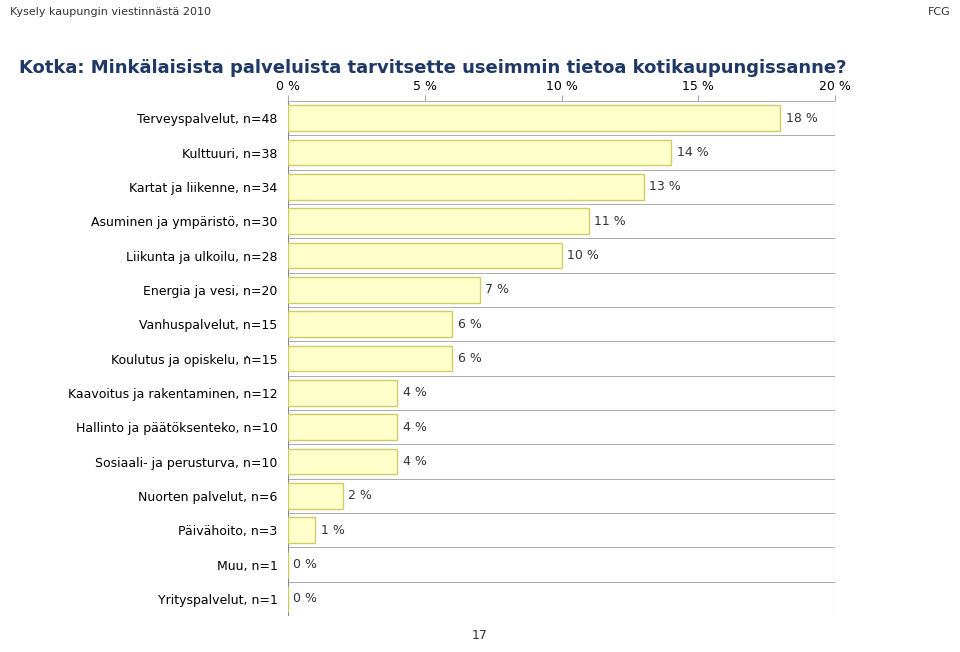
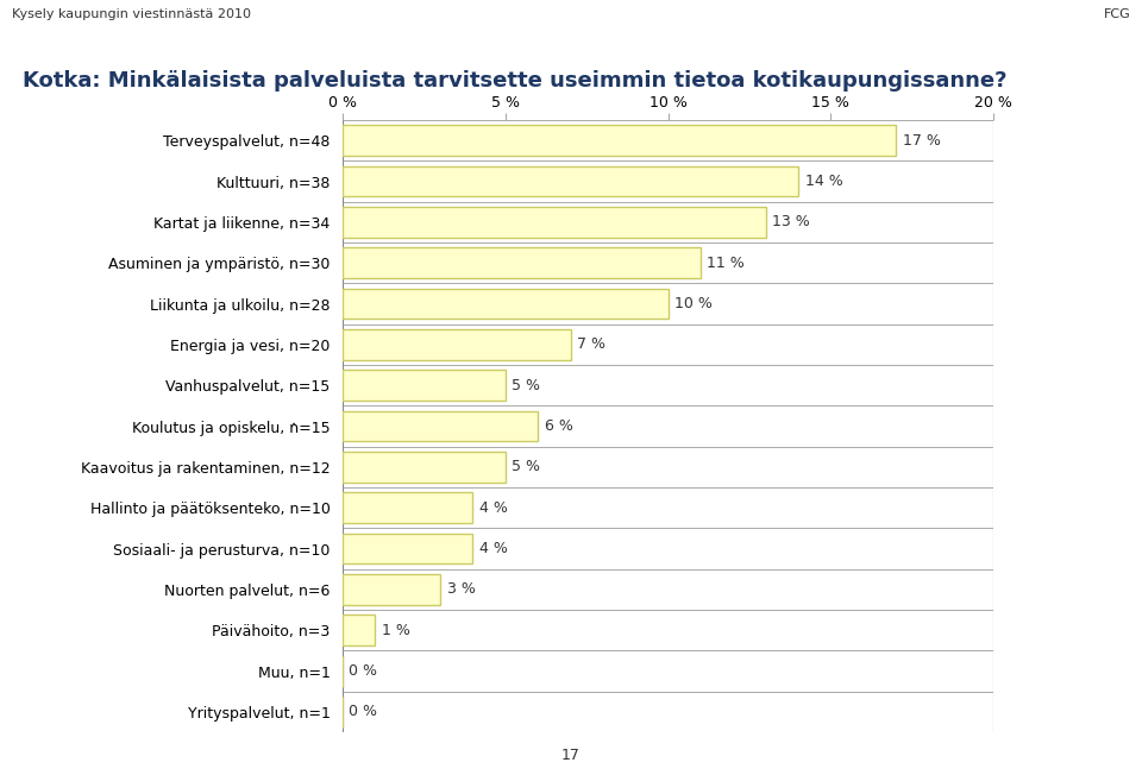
Terveyspalvelut, n=48: 18 -> 17
Vanhuspalvelut, n=15: 6 -> 5
Kaavoitus ja rakentaminen, n=12: 4 -> 5
Nuorten palvelut, n=6: 2 -> 3
